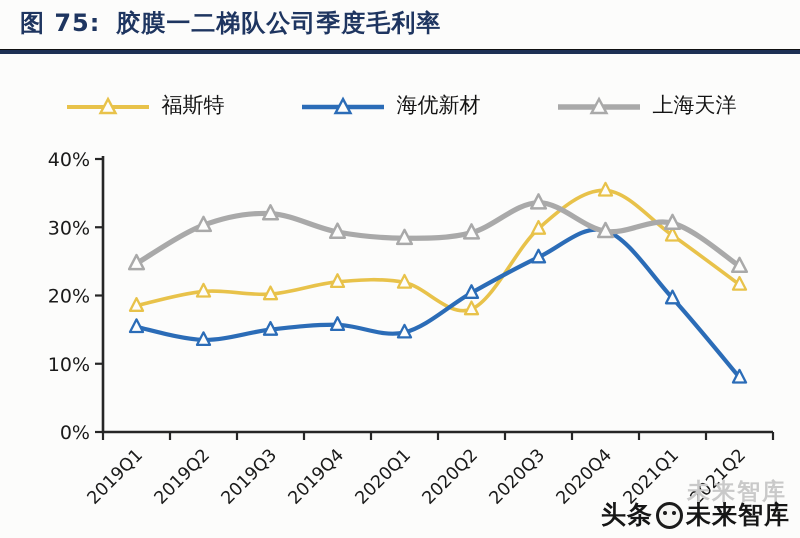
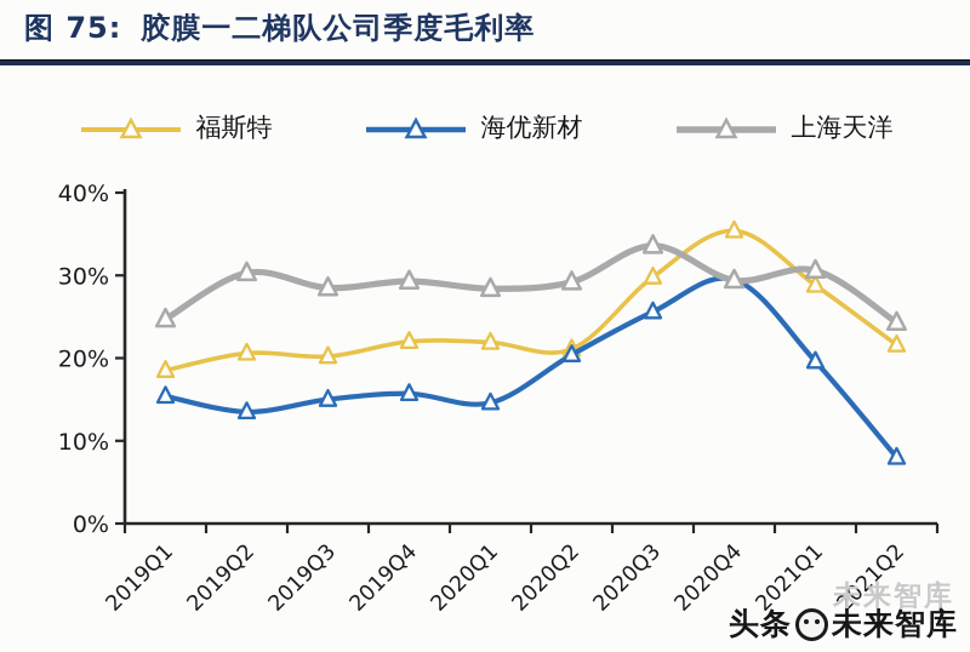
上海天洋/2019Q3: 32% -> 28%
福斯特/2020Q2: 18% -> 21%
